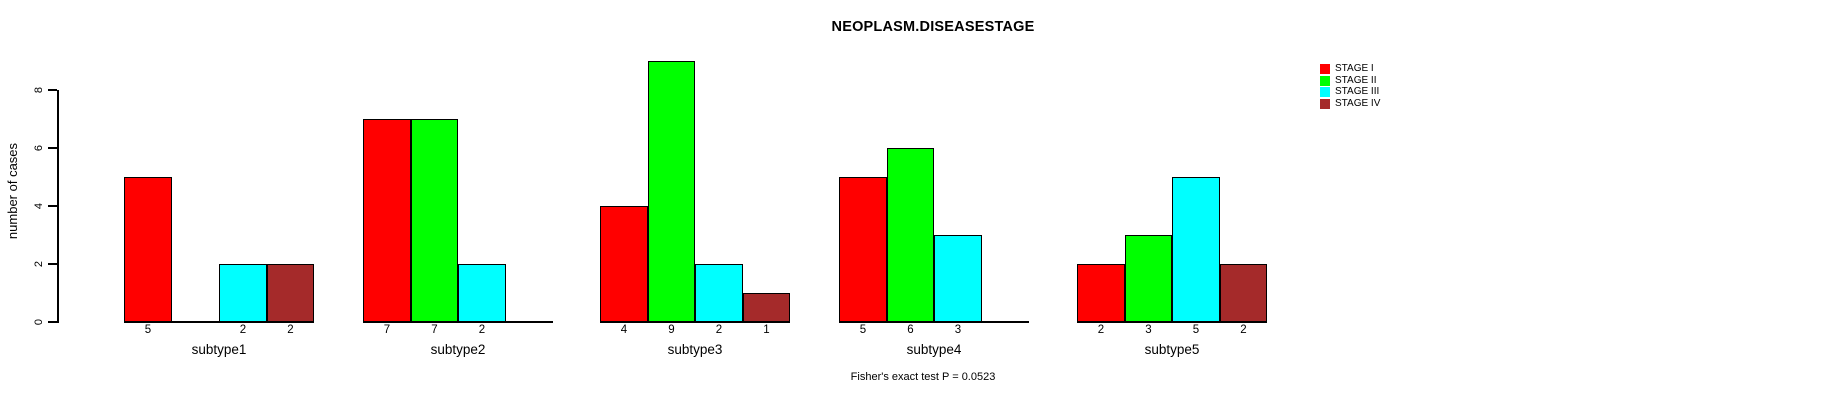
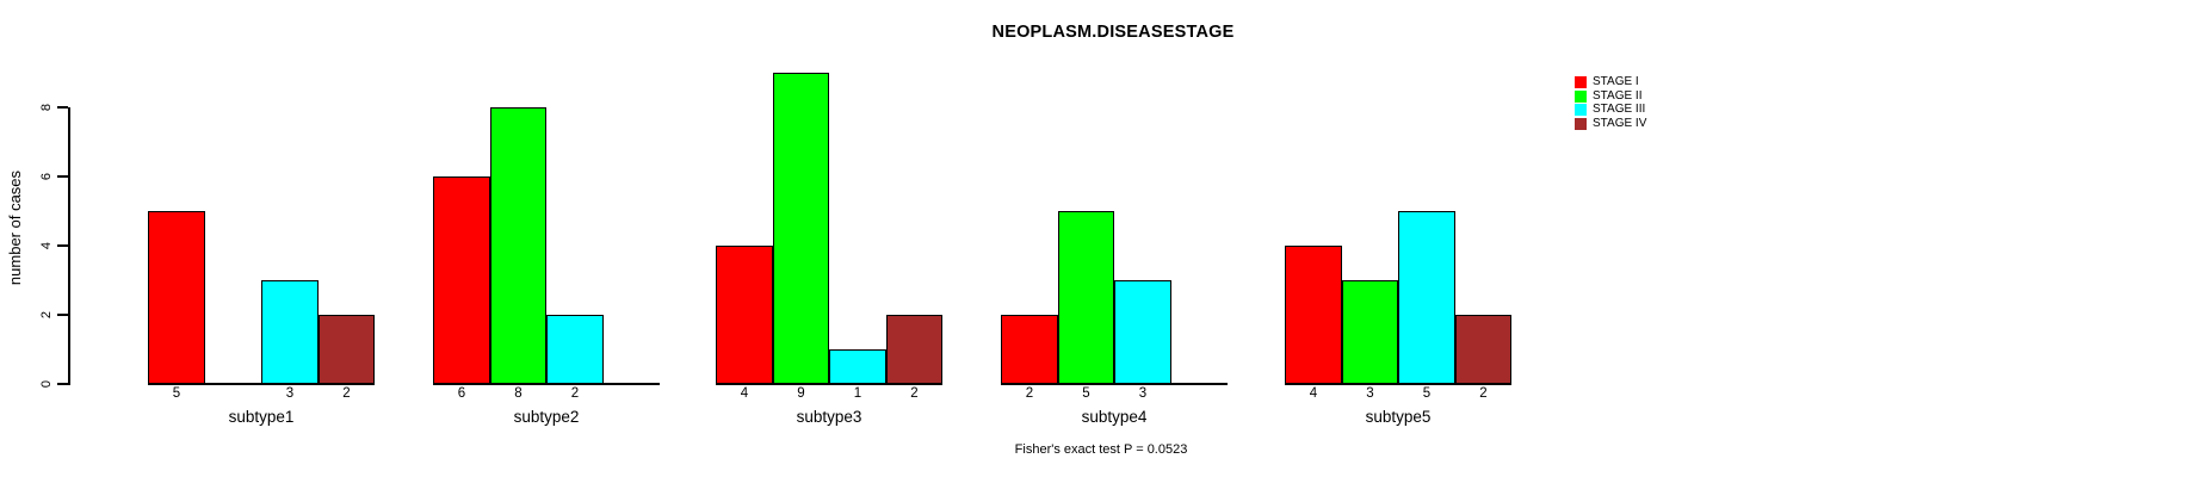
STAGE III/subtype1: 2 -> 3
STAGE I/subtype2: 7 -> 6
STAGE II/subtype2: 7 -> 8
STAGE III/subtype3: 2 -> 1
STAGE IV/subtype3: 1 -> 2
STAGE I/subtype4: 5 -> 2
STAGE II/subtype4: 6 -> 5
STAGE I/subtype5: 2 -> 4
